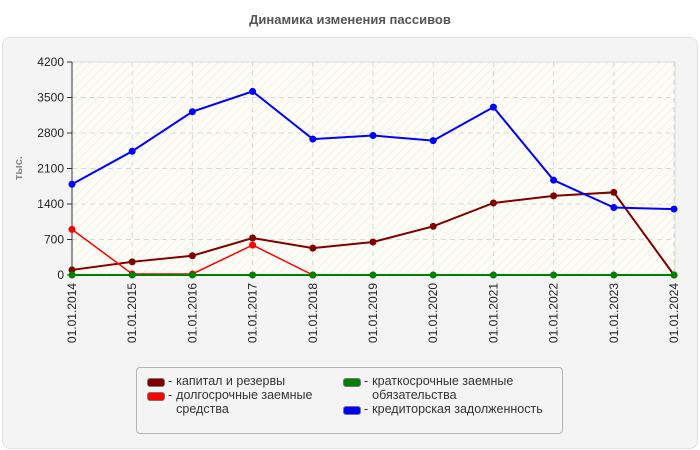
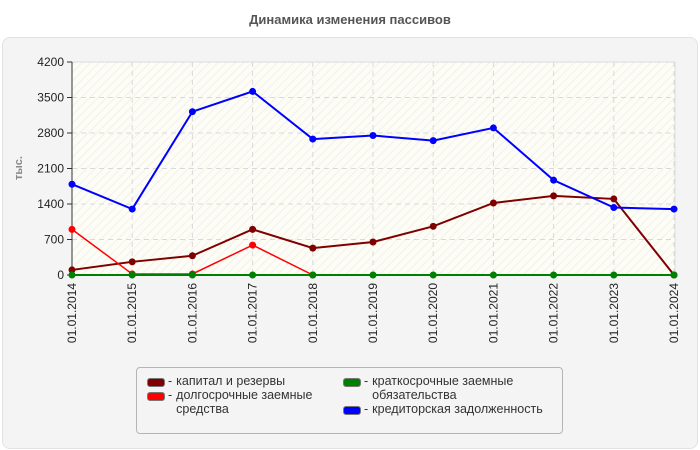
кредиторская задолженность/01.01.2015: 2400 -> 1300
капитал и резервы/01.01.2017: 700 -> 900
кредиторская задолженность/01.01.2021: 3300 -> 2900
капитал и резервы/01.01.2023: 1600 -> 1500
